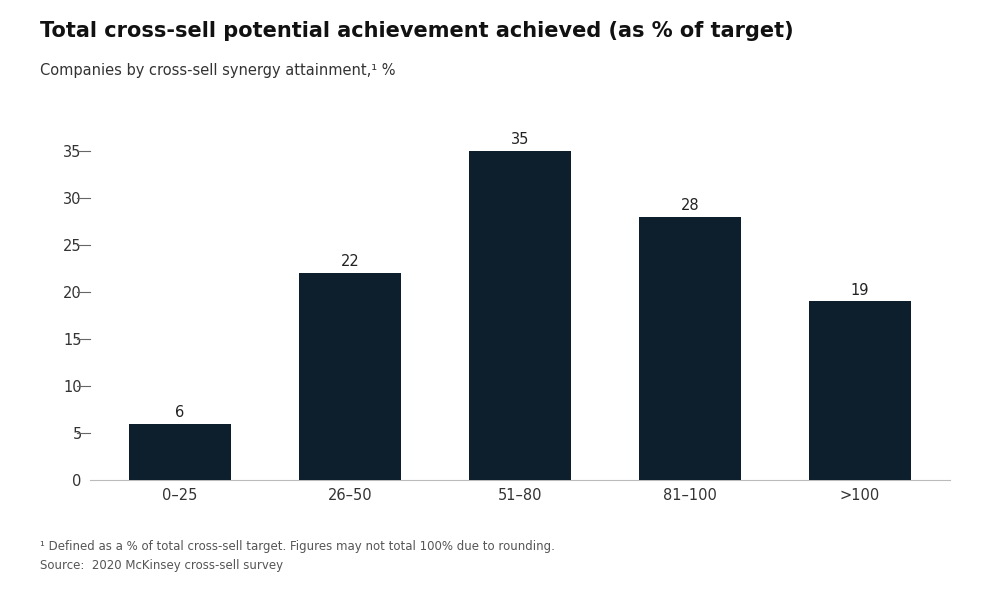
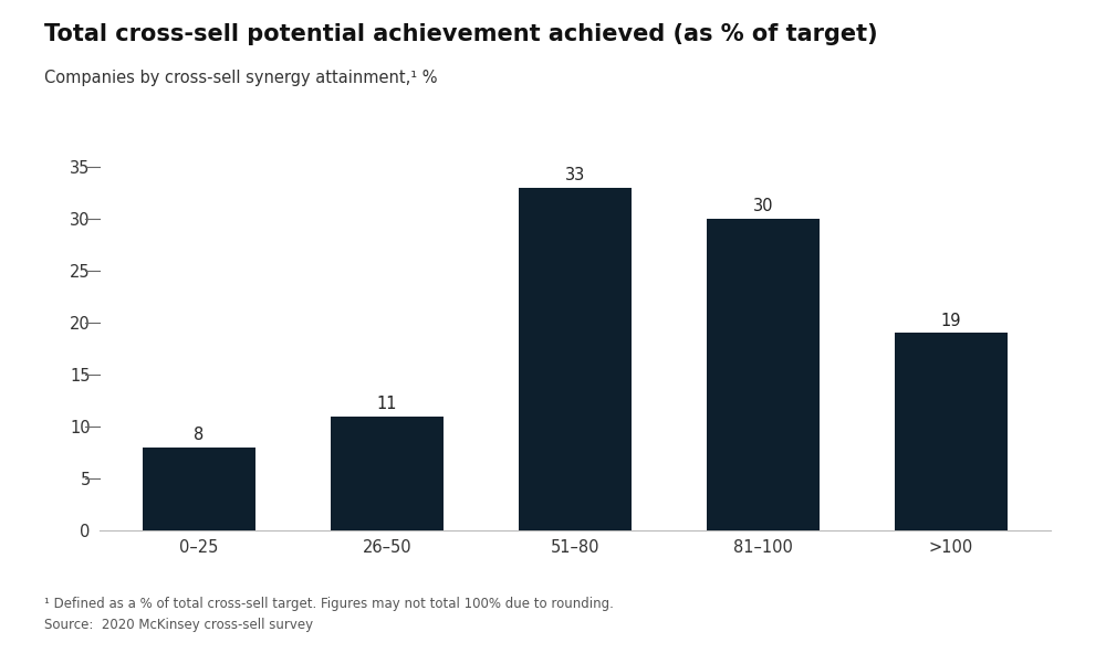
0–25: 6 -> 8
26–50: 22 -> 11
51–80: 35 -> 33
81–100: 28 -> 30
